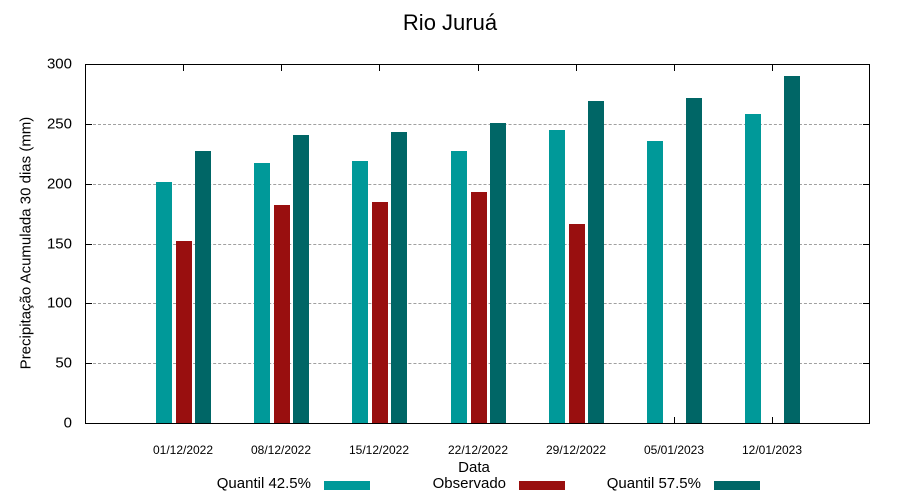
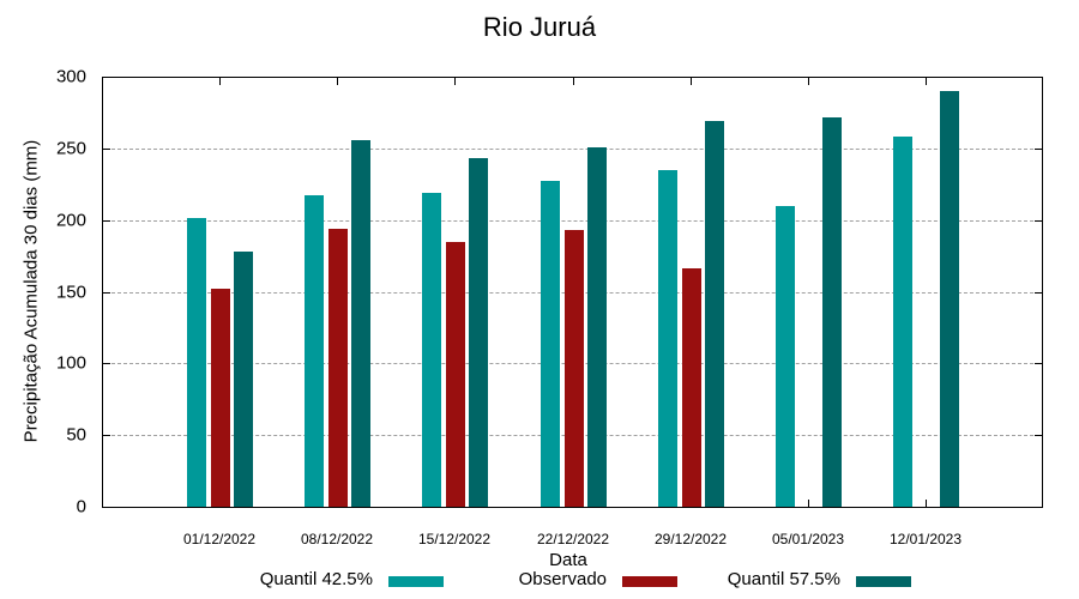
Quantil 57.5%/01/12/2022: 227 -> 178
Observado/08/12/2022: 182 -> 194
Quantil 57.5%/08/12/2022: 241 -> 256
Quantil 42.5%/29/12/2022: 245 -> 235
Quantil 42.5%/05/01/2023: 236 -> 210
